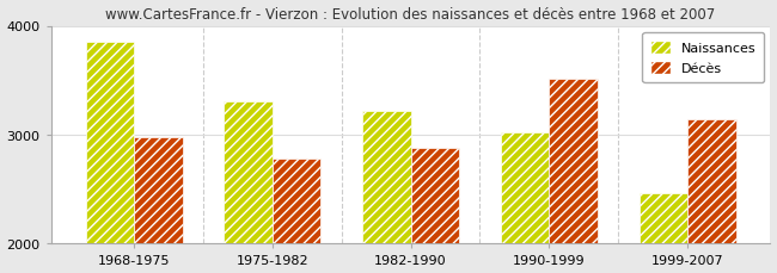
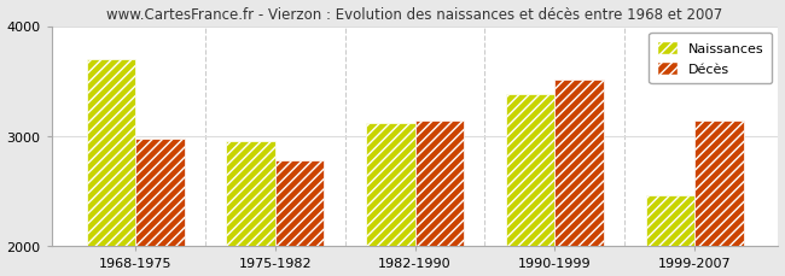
Naissances/1968-1975: 3850 -> 3700
Naissances/1975-1982: 3310 -> 2960
Naissances/1982-1990: 3220 -> 3120
Décès/1982-1990: 2880 -> 3140
Naissances/1990-1999: 3020 -> 3380
